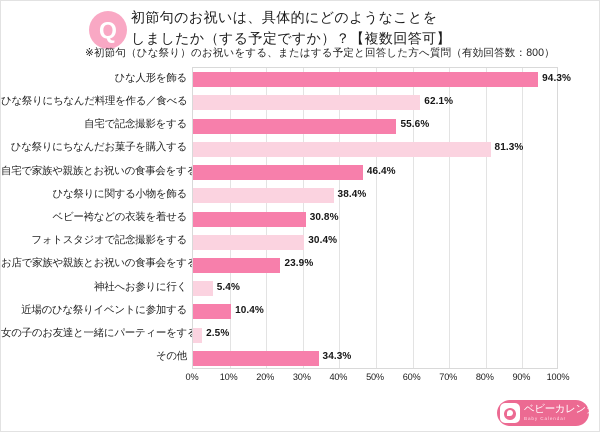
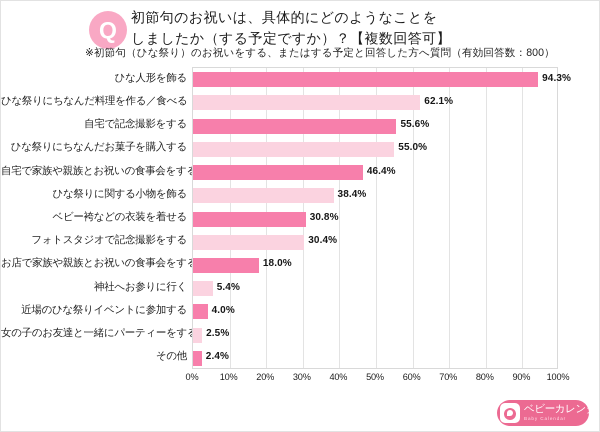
ひな祭りにちなんだお菓子を購入する: 81.3% -> 55.0%
お店で家族や親族とお祝いの食事会をする: 23.9% -> 18.0%
近場のひな祭りイベントに参加する: 10.4% -> 4.0%
その他: 34.3% -> 2.4%
